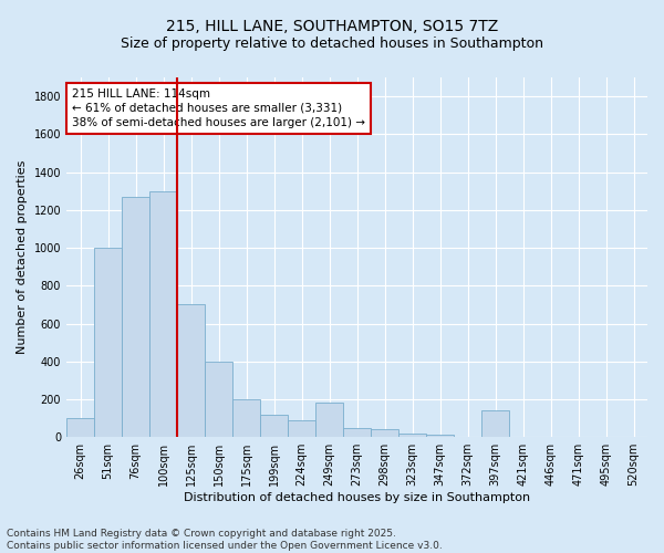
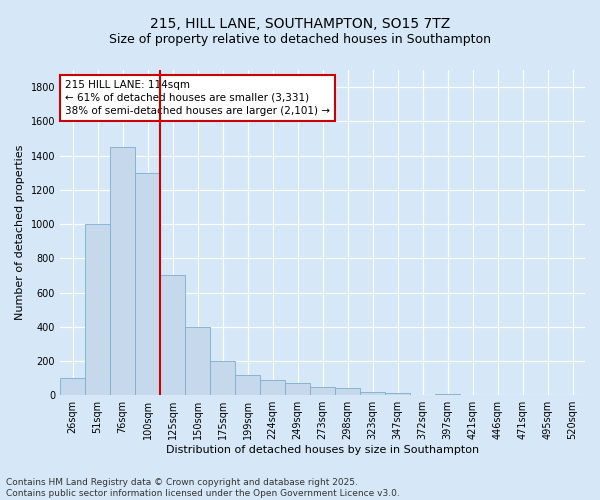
76sqm: 1270 -> 1450
249sqm: 180 -> 70
397sqm: 140 -> 0
